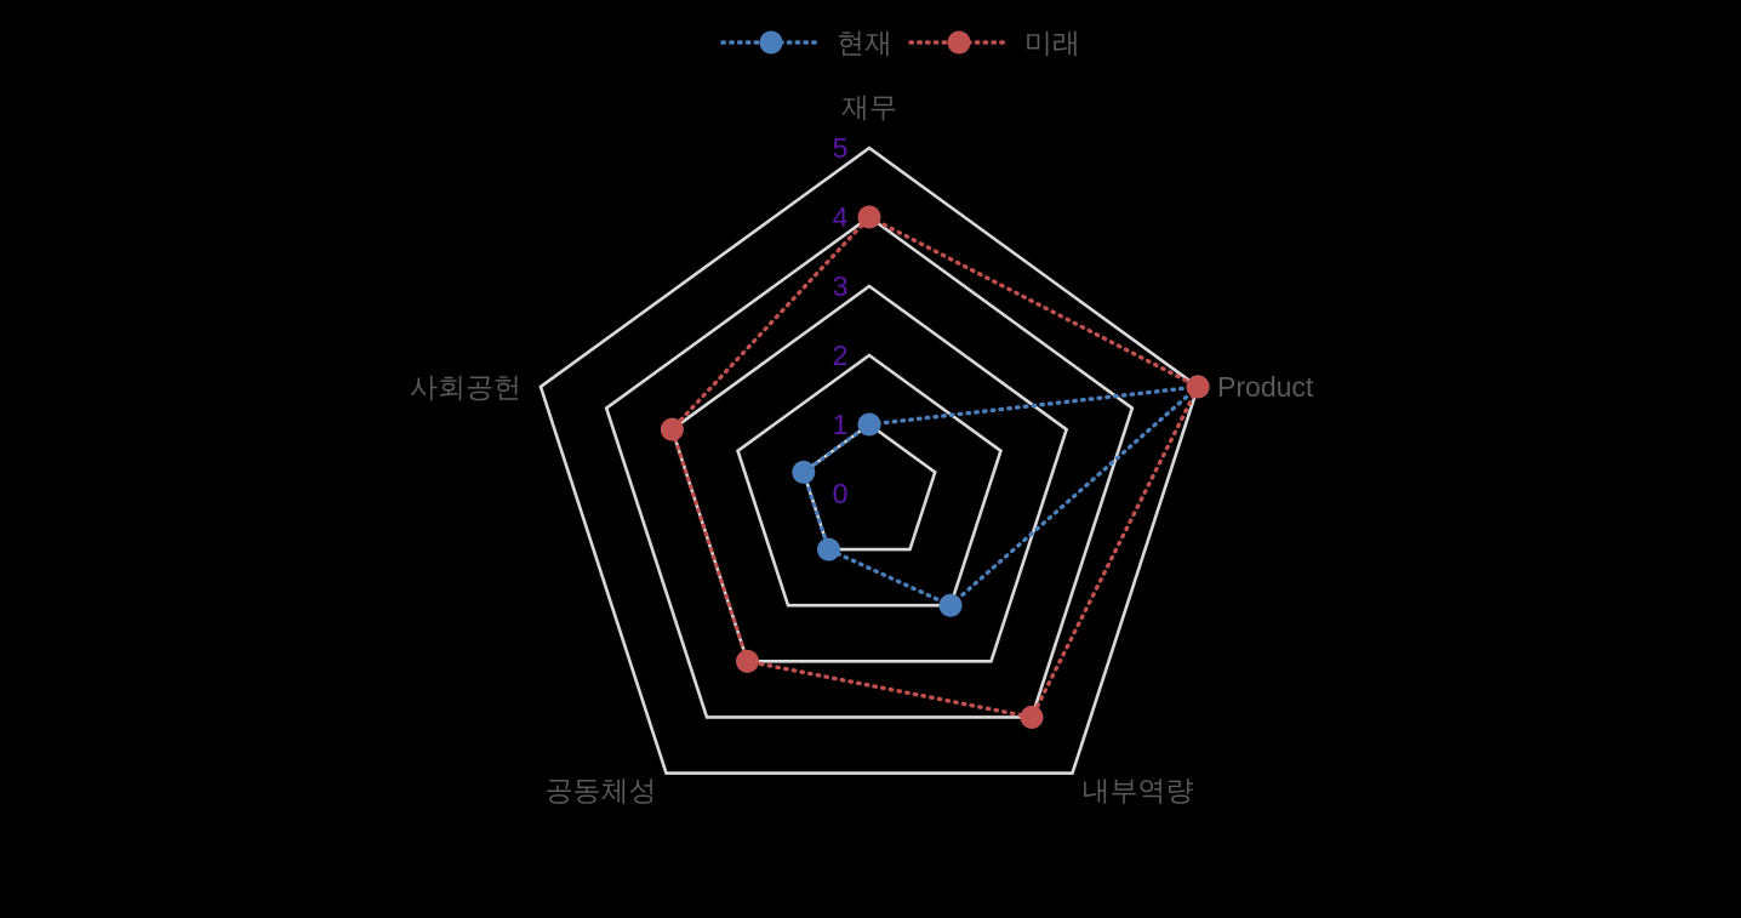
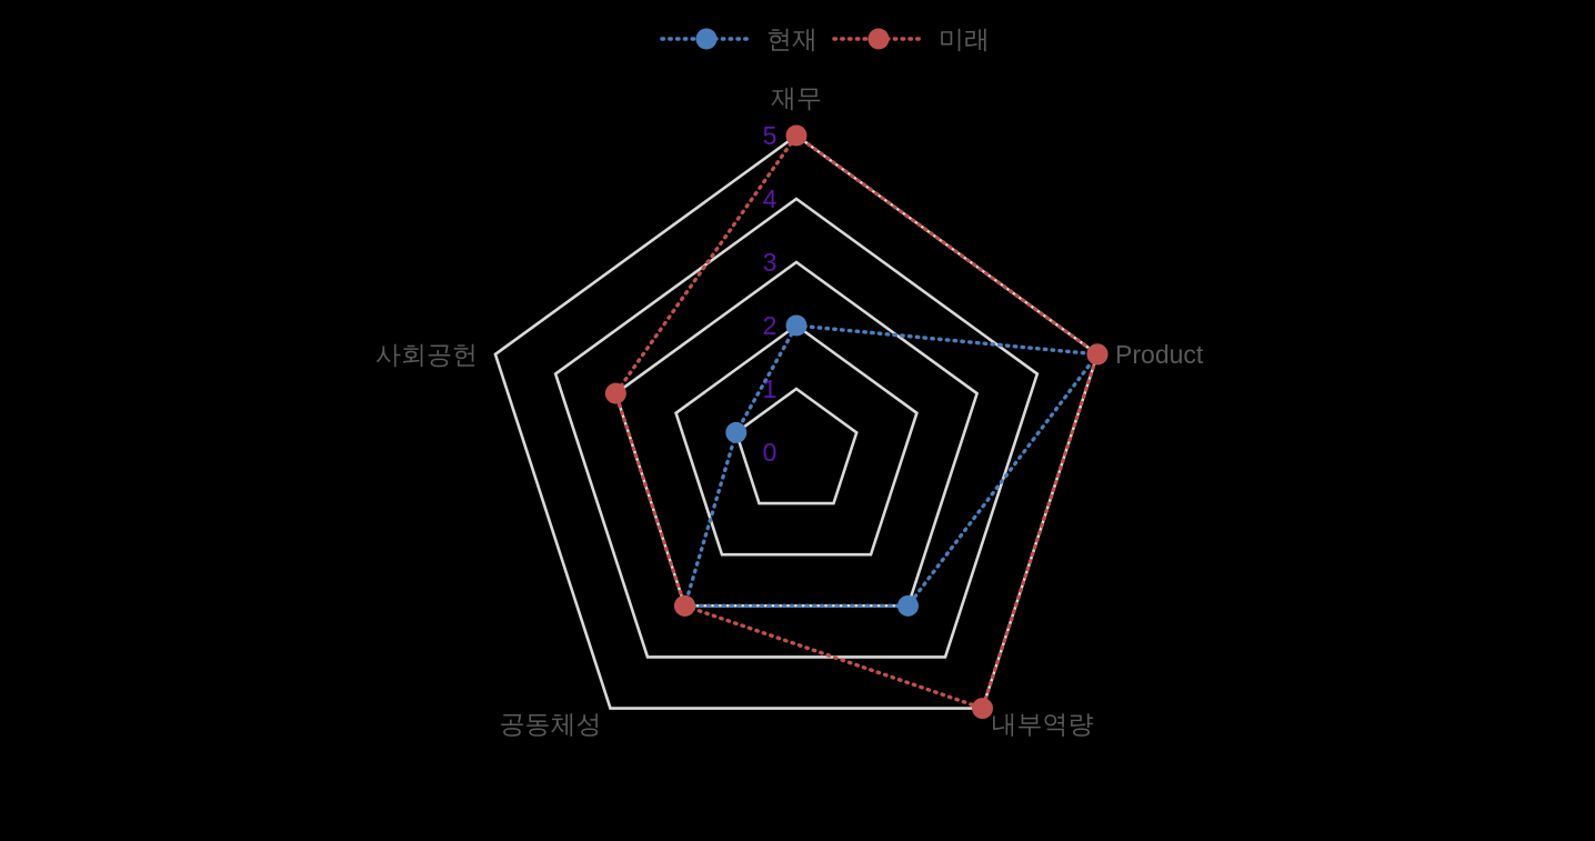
현재/재무: 1 -> 2
미래/재무: 4 -> 5
현재/내부역량: 2 -> 3
미래/내부역량: 4 -> 5
현재/공동체성: 1 -> 3
